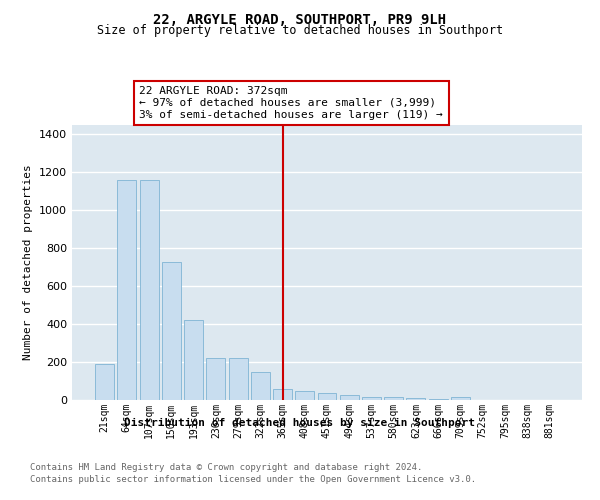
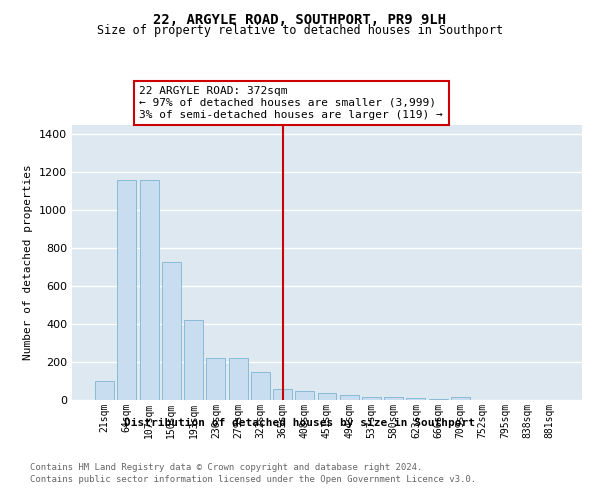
21sqm: 190 -> 100
